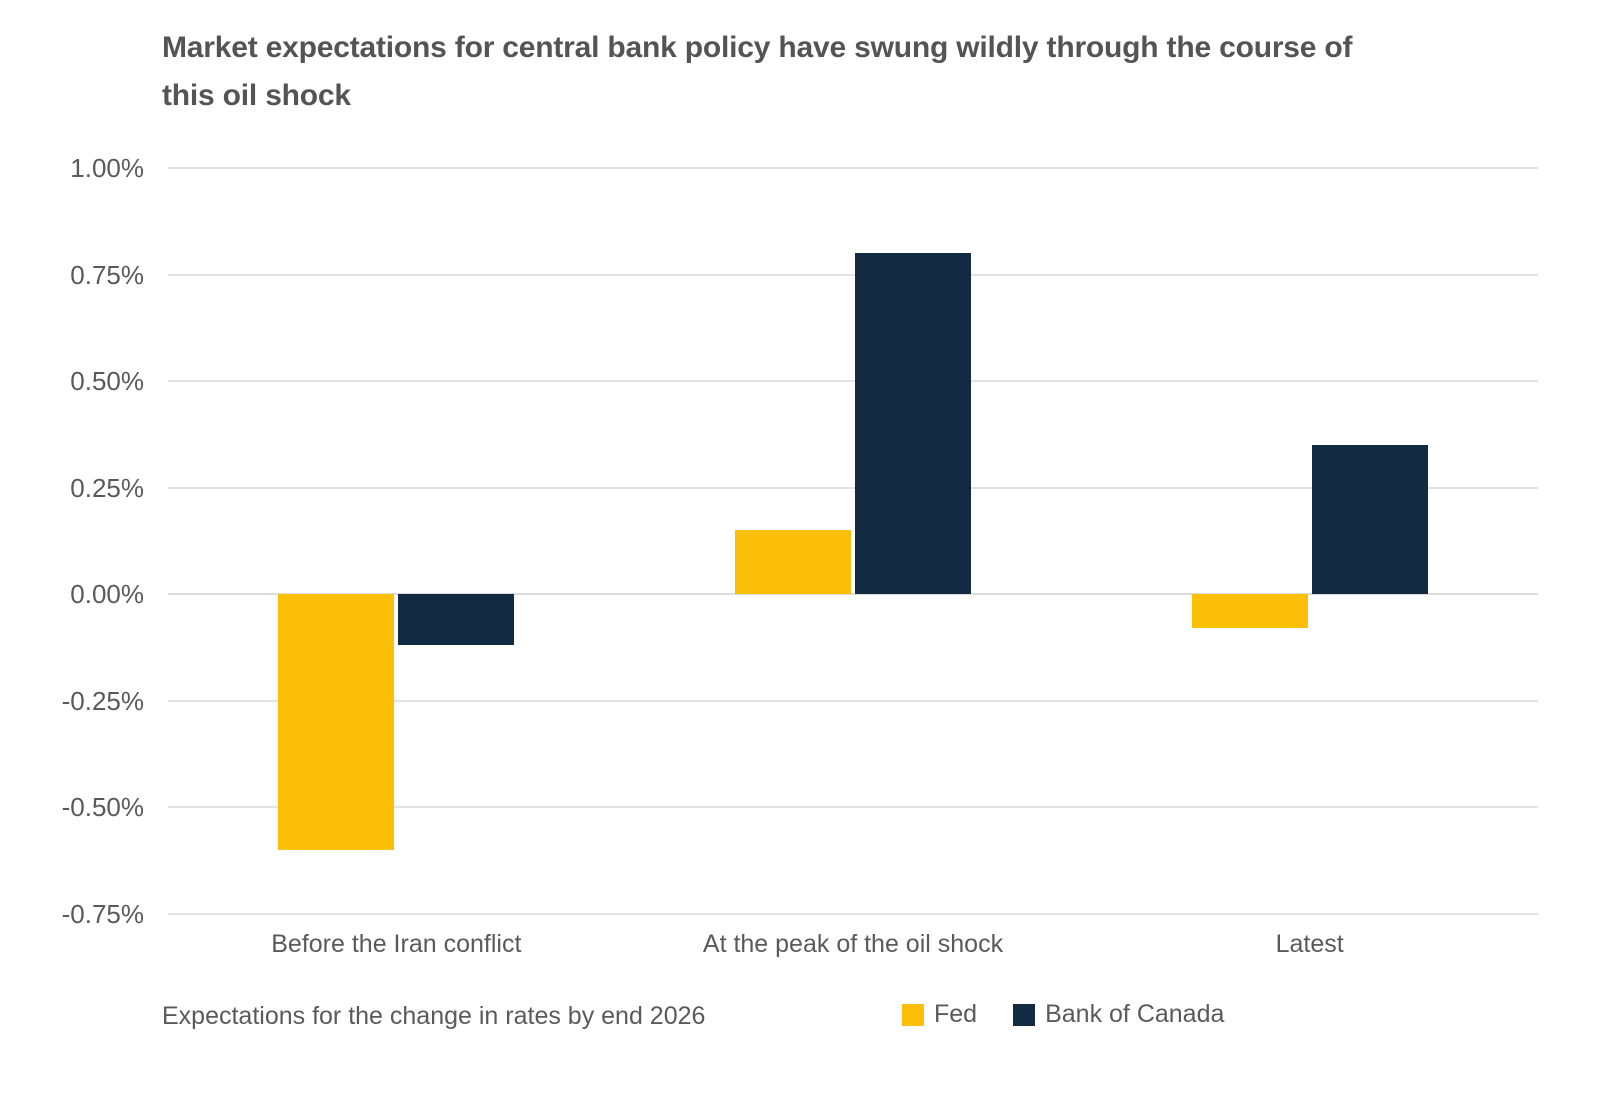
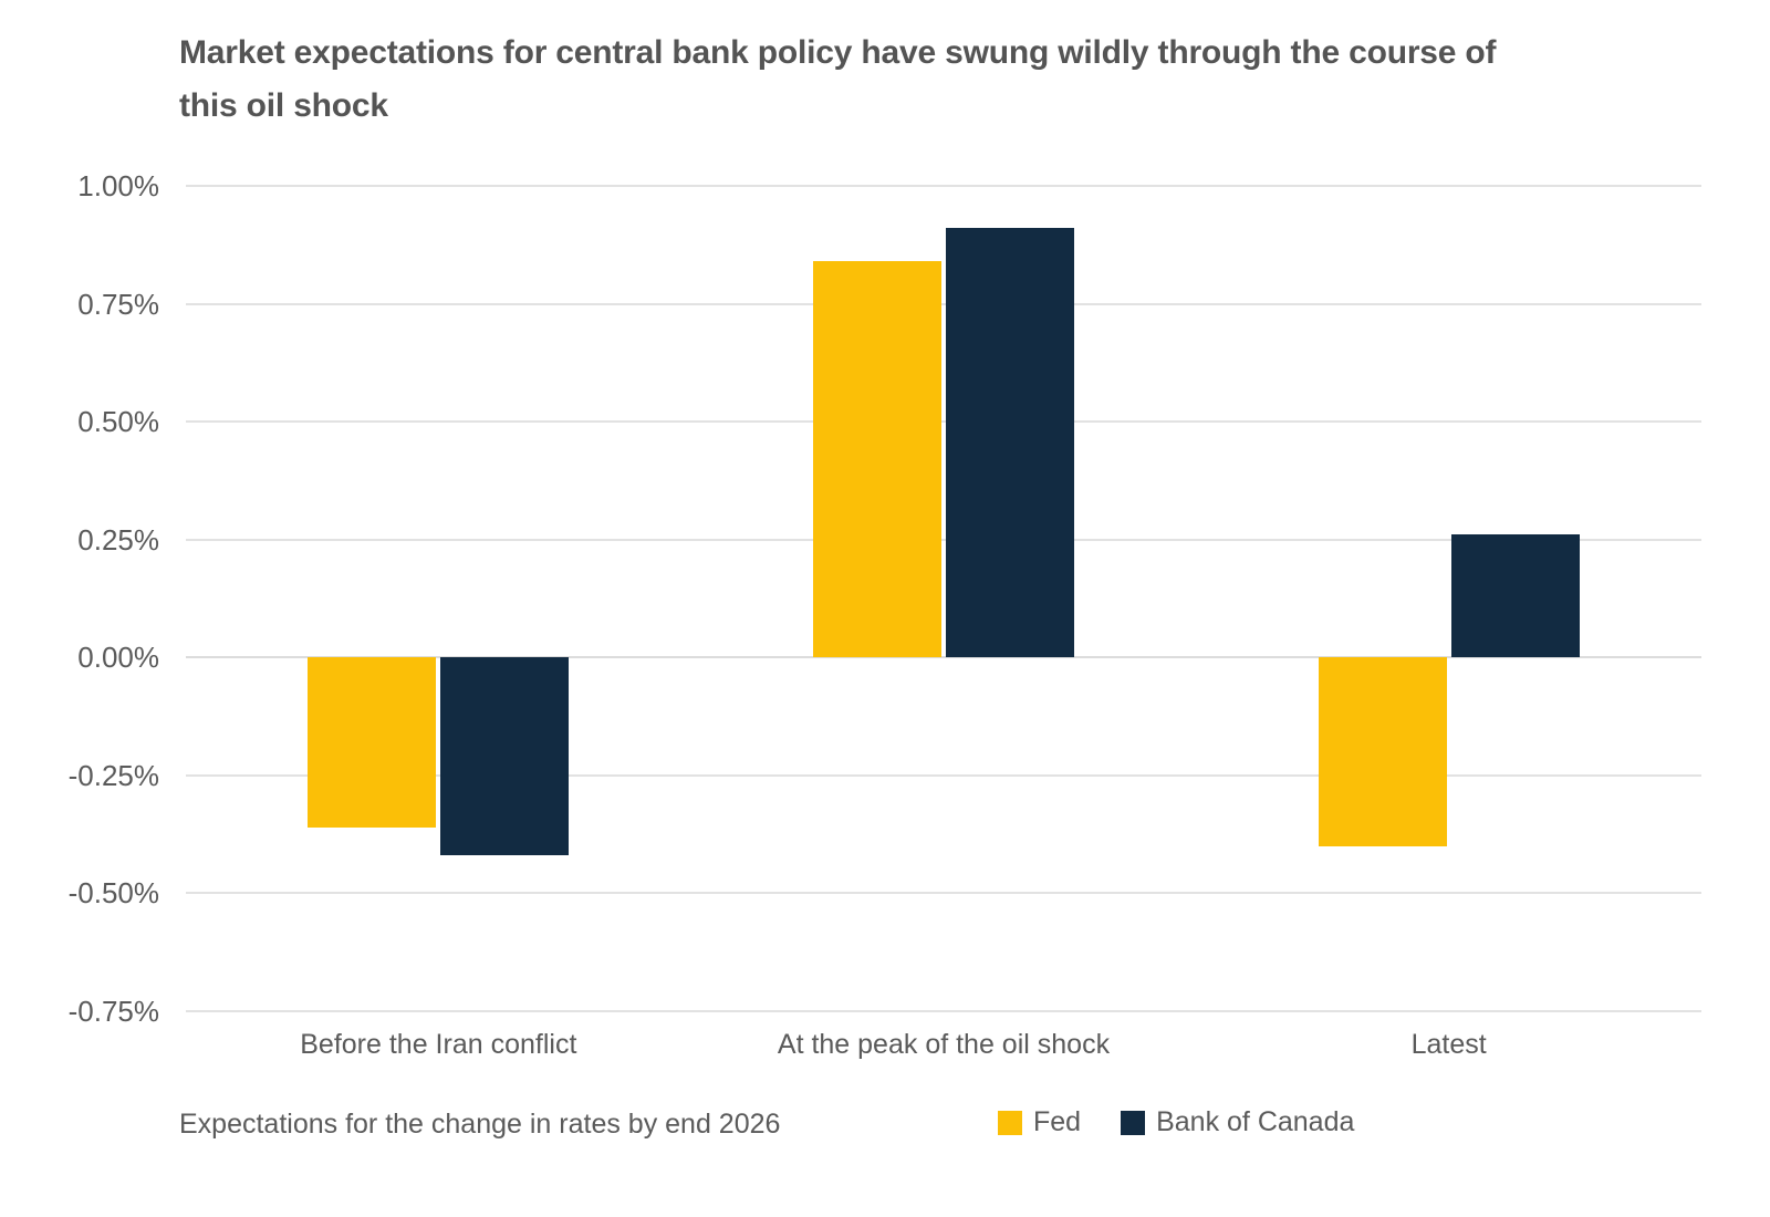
Fed/Before the Iran conflict: -0.60% -> -0.36%
Bank of Canada/Before the Iran conflict: -0.12% -> -0.42%
Fed/At the peak of the oil shock: 0.15% -> 0.84%
Bank of Canada/At the peak of the oil shock: 0.80% -> 0.91%
Fed/Latest: -0.08% -> -0.40%
Bank of Canada/Latest: 0.35% -> 0.26%
